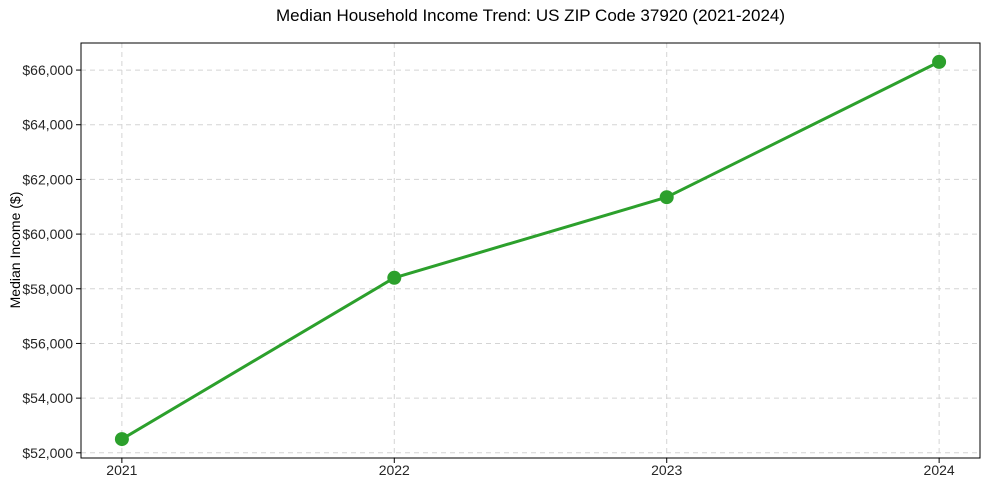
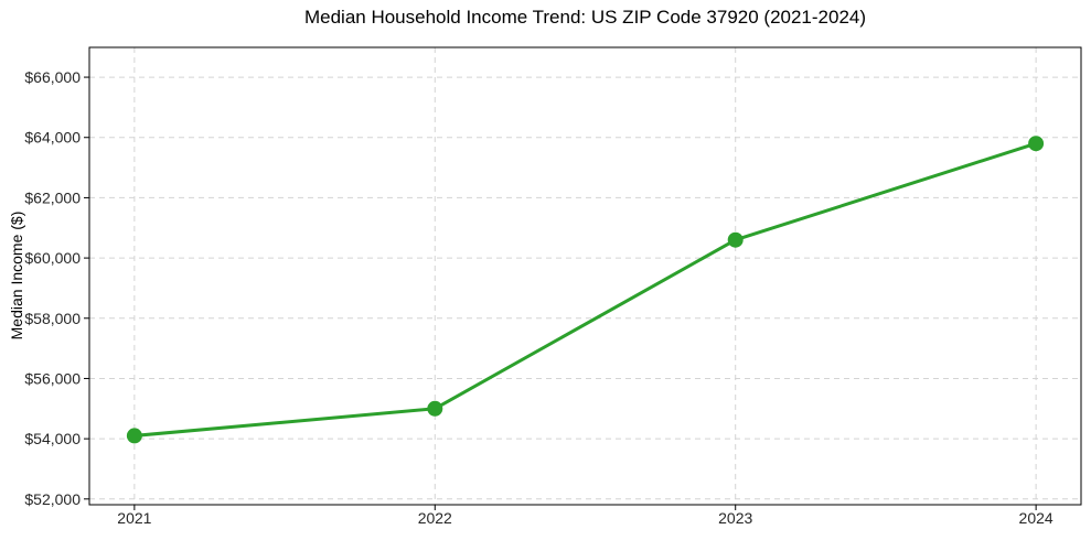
2021: $52500 -> $54100
2022: $58400 -> $55000
2023: $61400 -> $60600
2024: $66300 -> $63800
